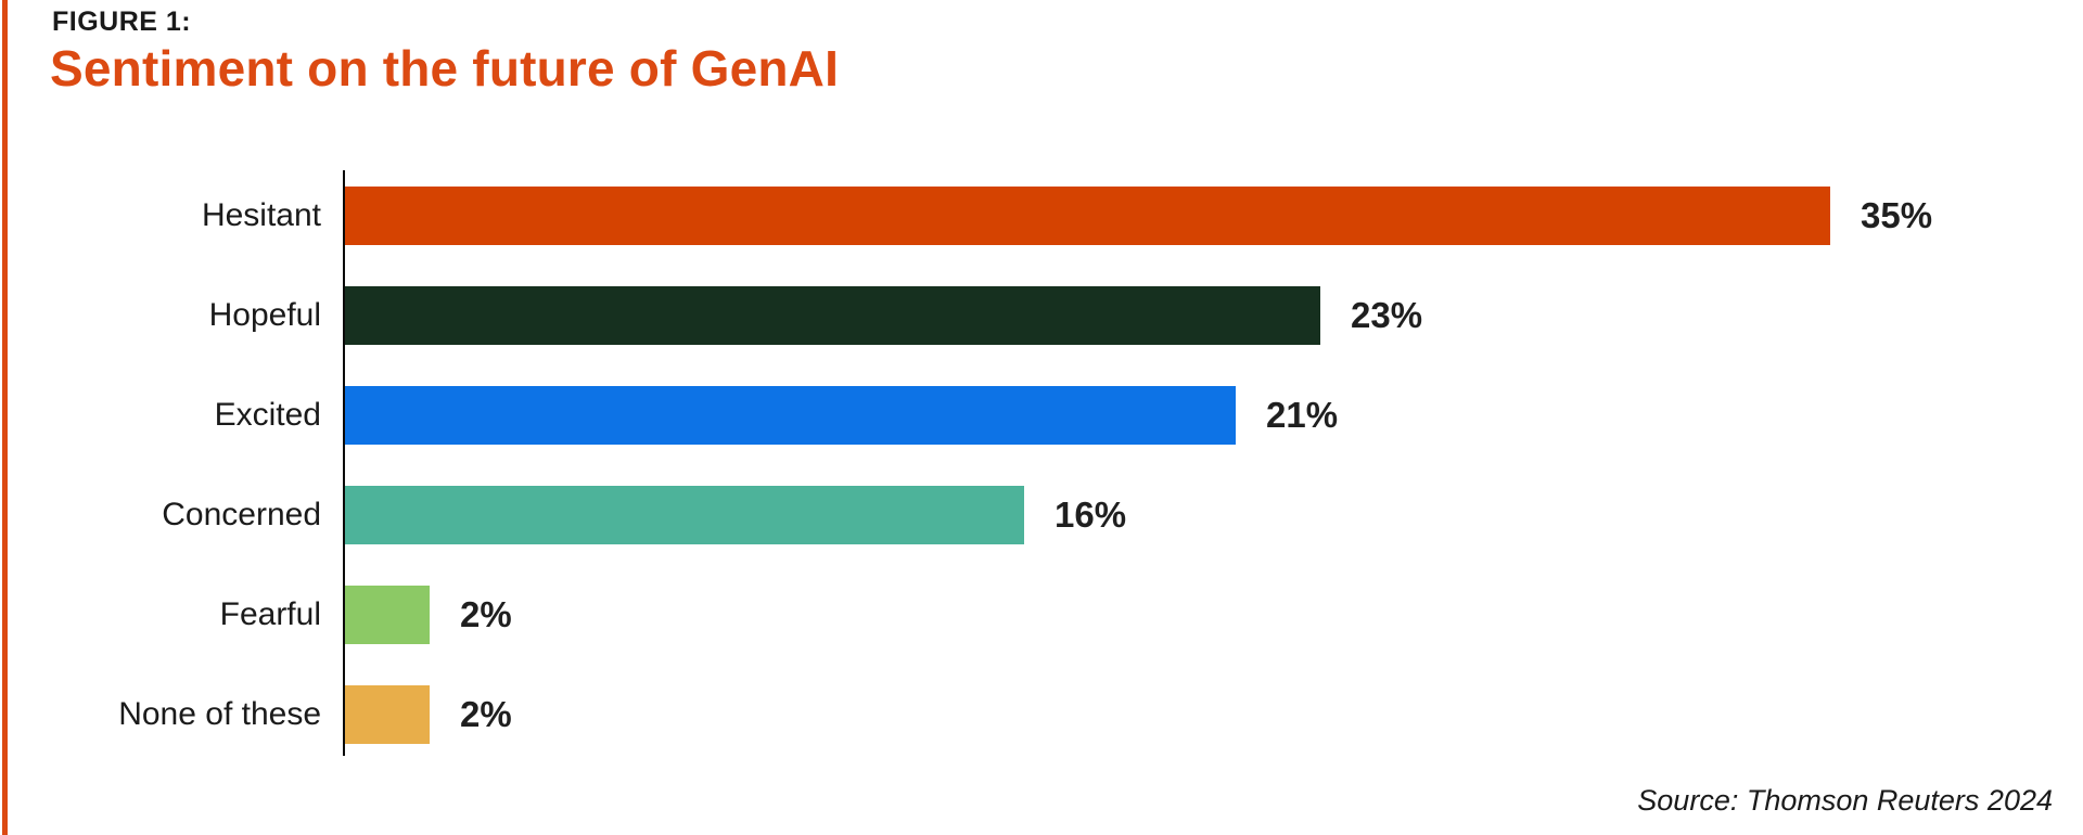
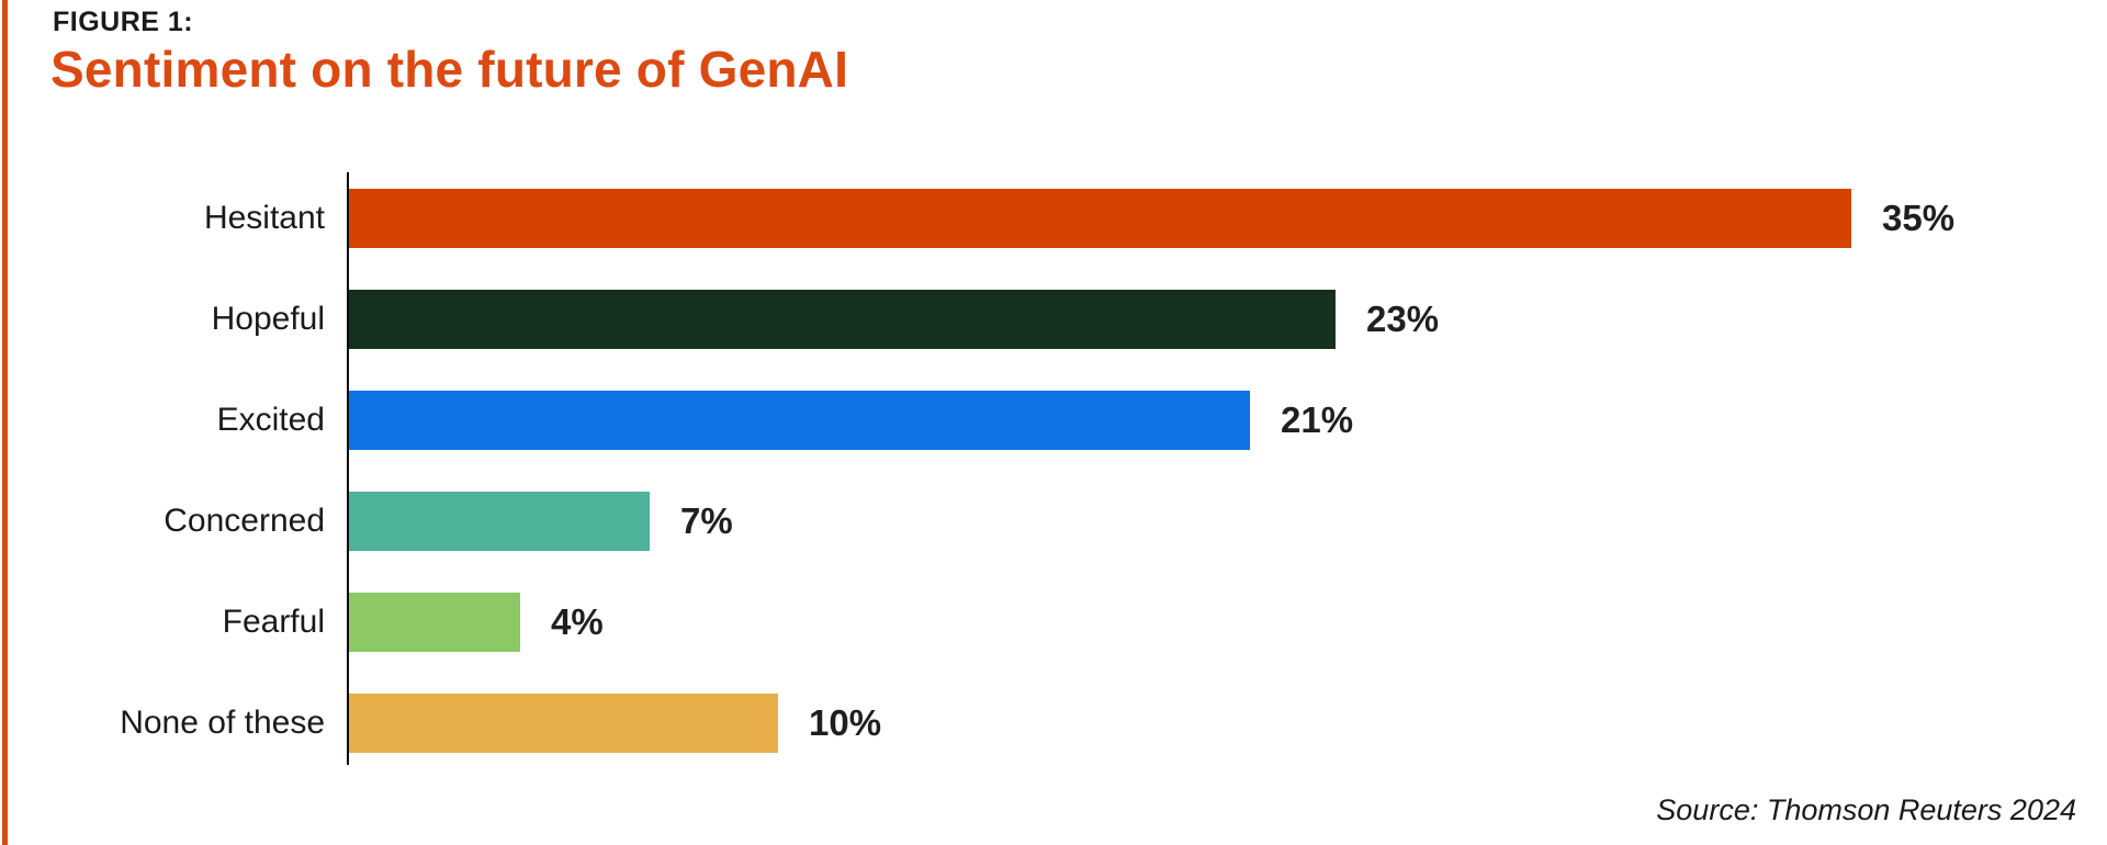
Concerned: 16% -> 7%
Fearful: 2% -> 4%
None of these: 2% -> 10%
